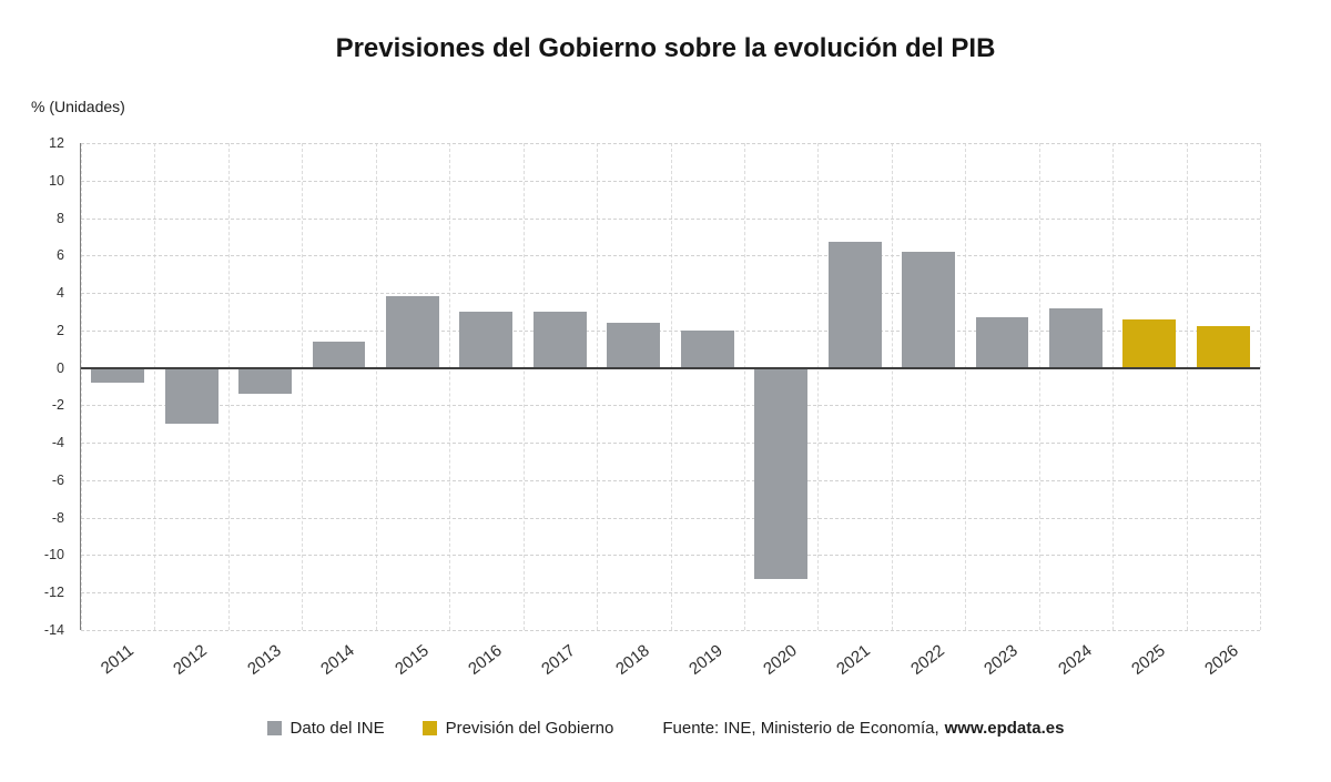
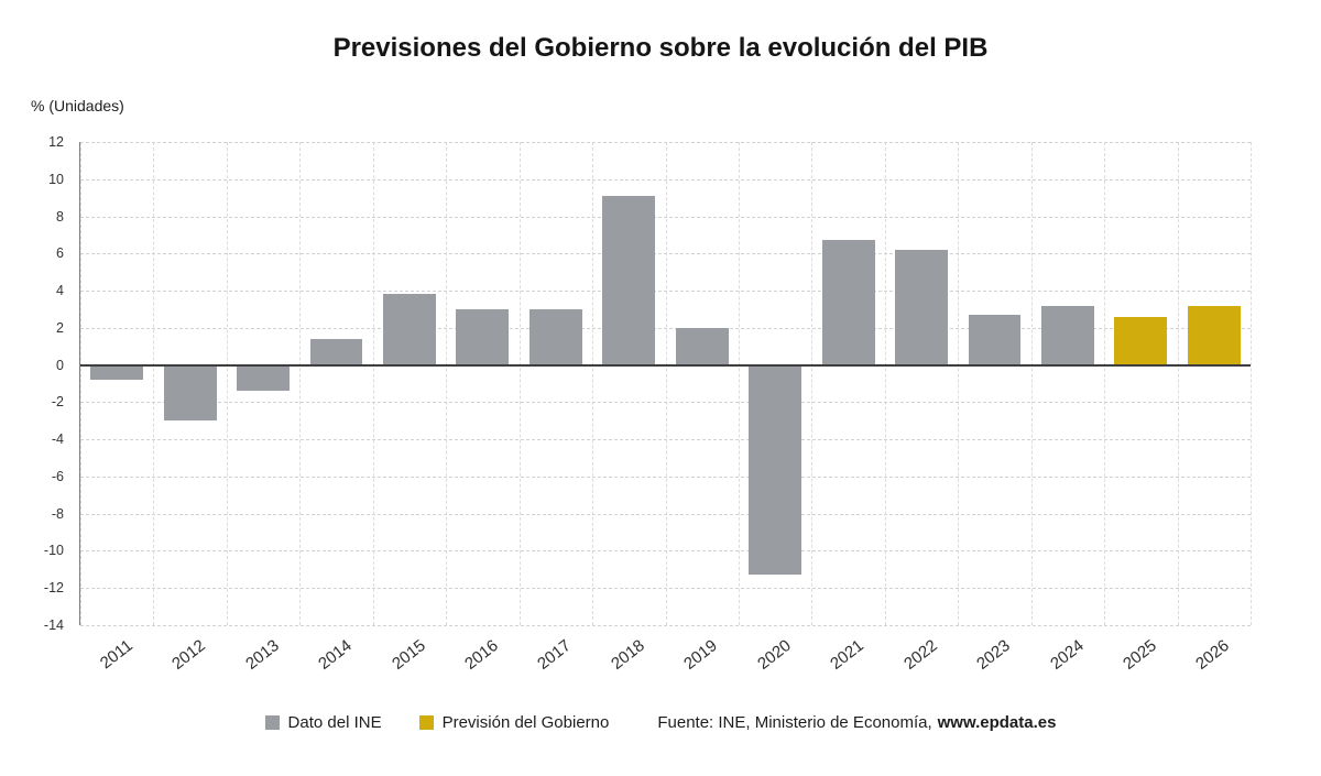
Dato del INE/2018: 2.4 -> 9.1
Previsión del Gobierno/2026: 2.2 -> 3.2
